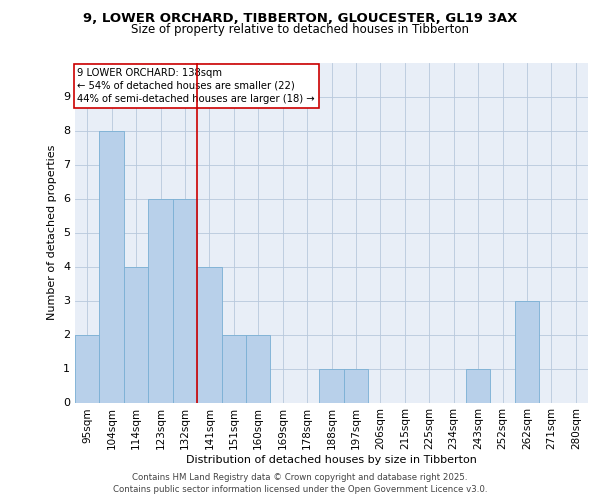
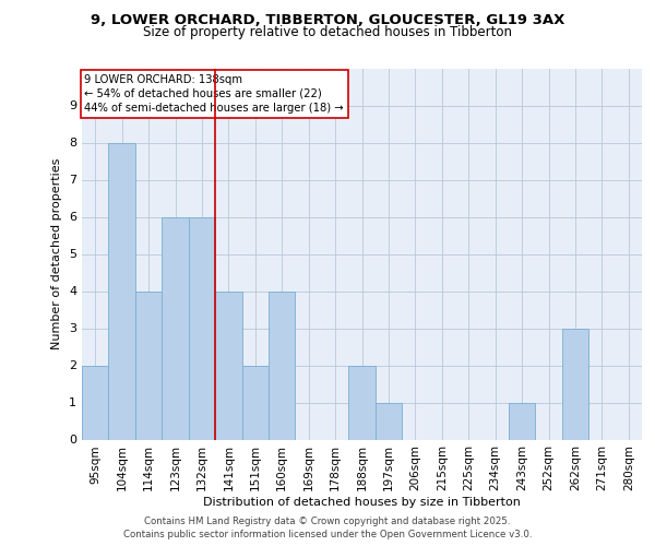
160sqm: 2 -> 4
188sqm: 1 -> 2
